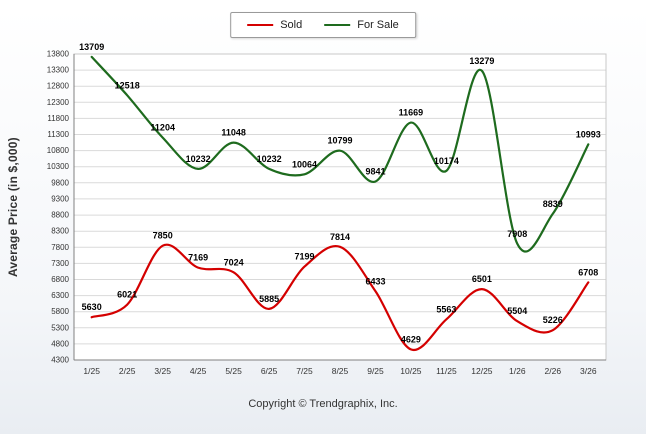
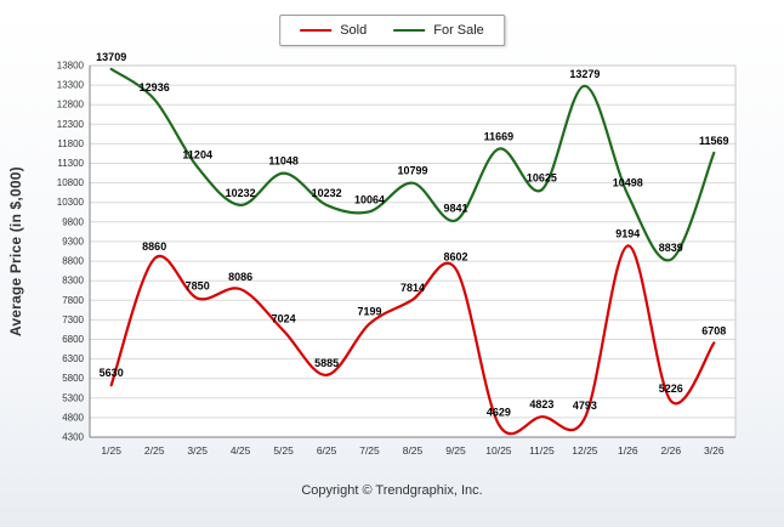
Sold/2/25: 6021 -> 8860
For Sale/2/25: 12518 -> 12936
Sold/4/25: 7169 -> 8086
Sold/9/25: 6433 -> 8602
Sold/11/25: 5563 -> 4823
For Sale/11/25: 10174 -> 10625
Sold/12/25: 6501 -> 4793
Sold/1/26: 5504 -> 9194
For Sale/1/26: 7908 -> 10498
For Sale/3/26: 10993 -> 11569
